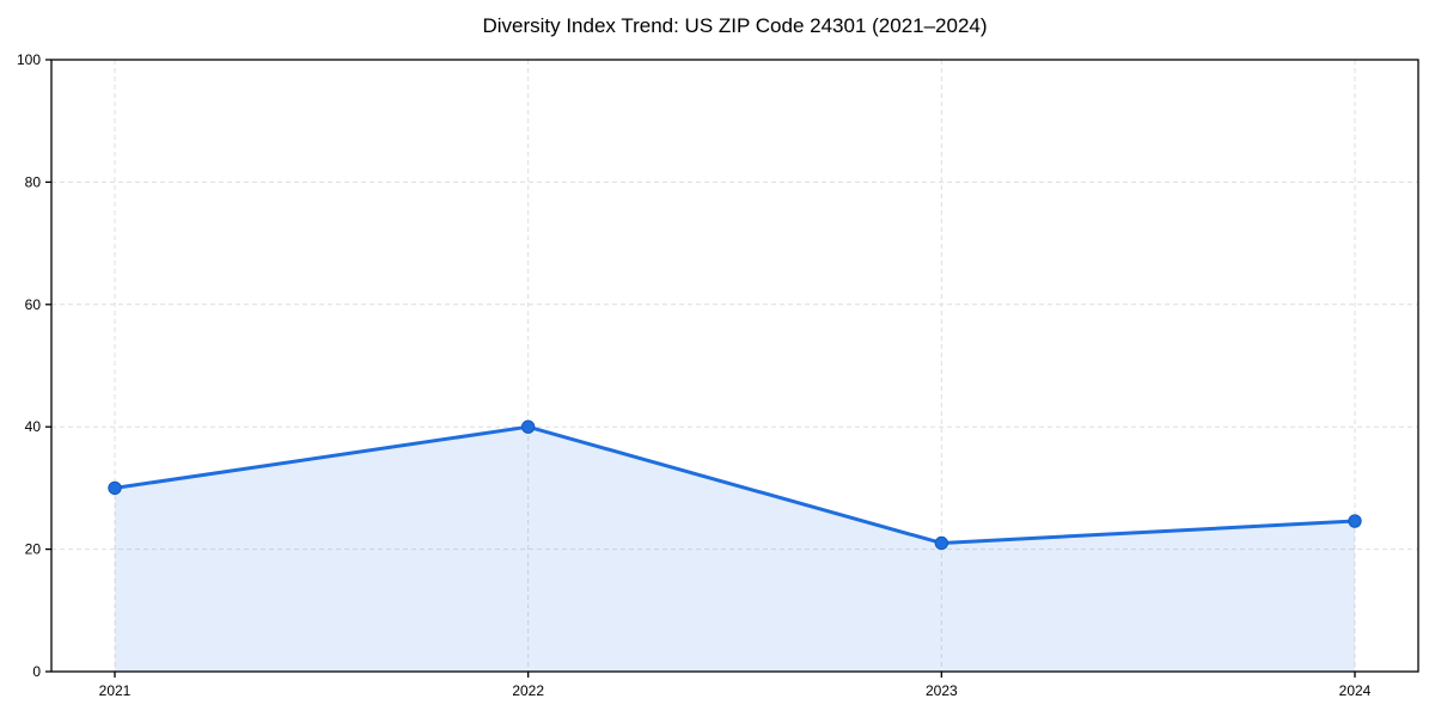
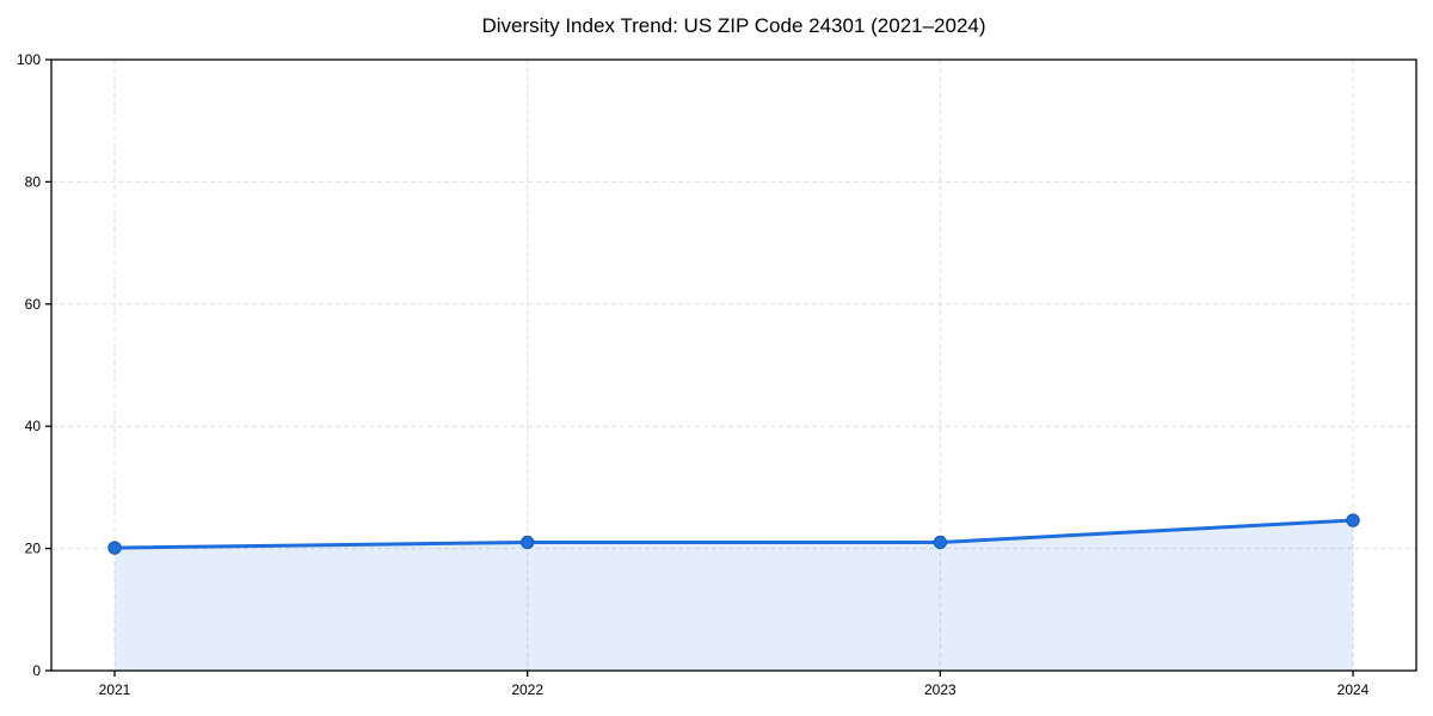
2021: 30 -> 20
2022: 40 -> 21
